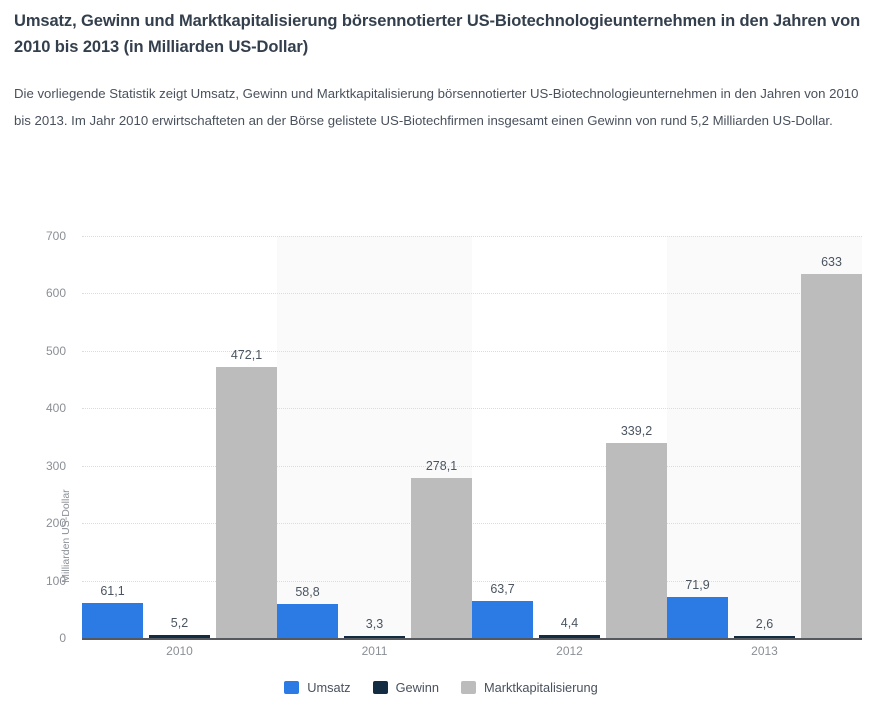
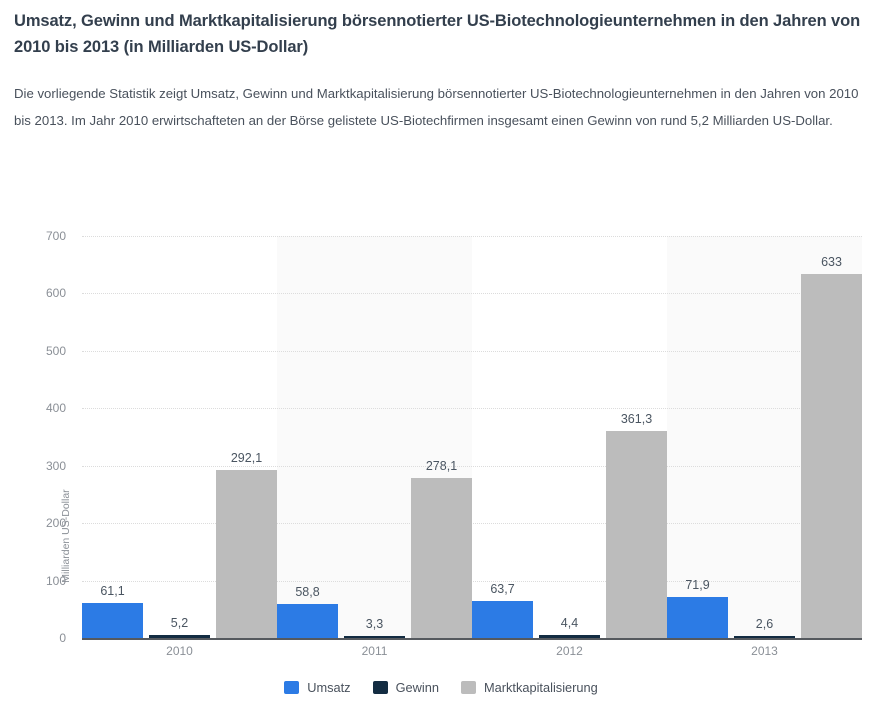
Marktkapitalisierung/2010: 472,1 -> 292,1
Marktkapitalisierung/2012: 339,2 -> 361,3
